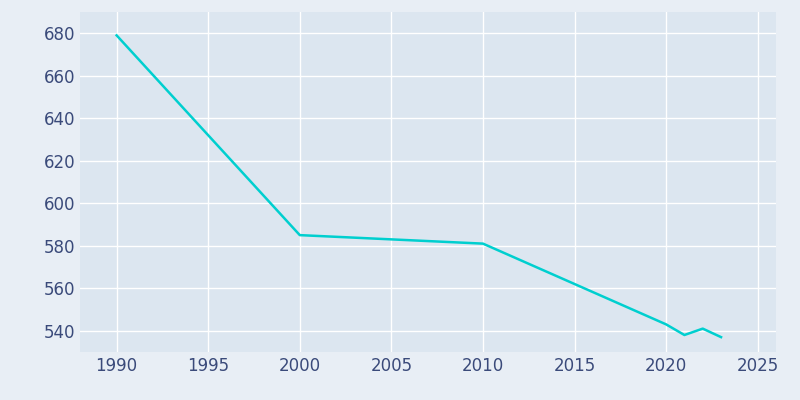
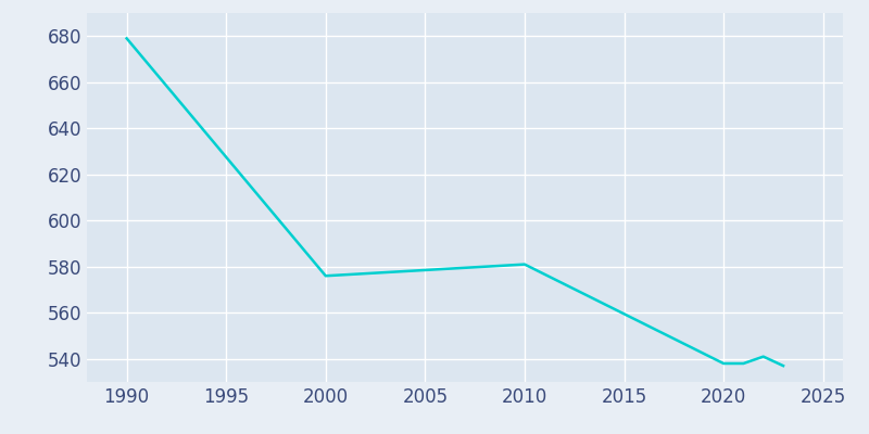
2000: 585 -> 576
2020: 543 -> 538
